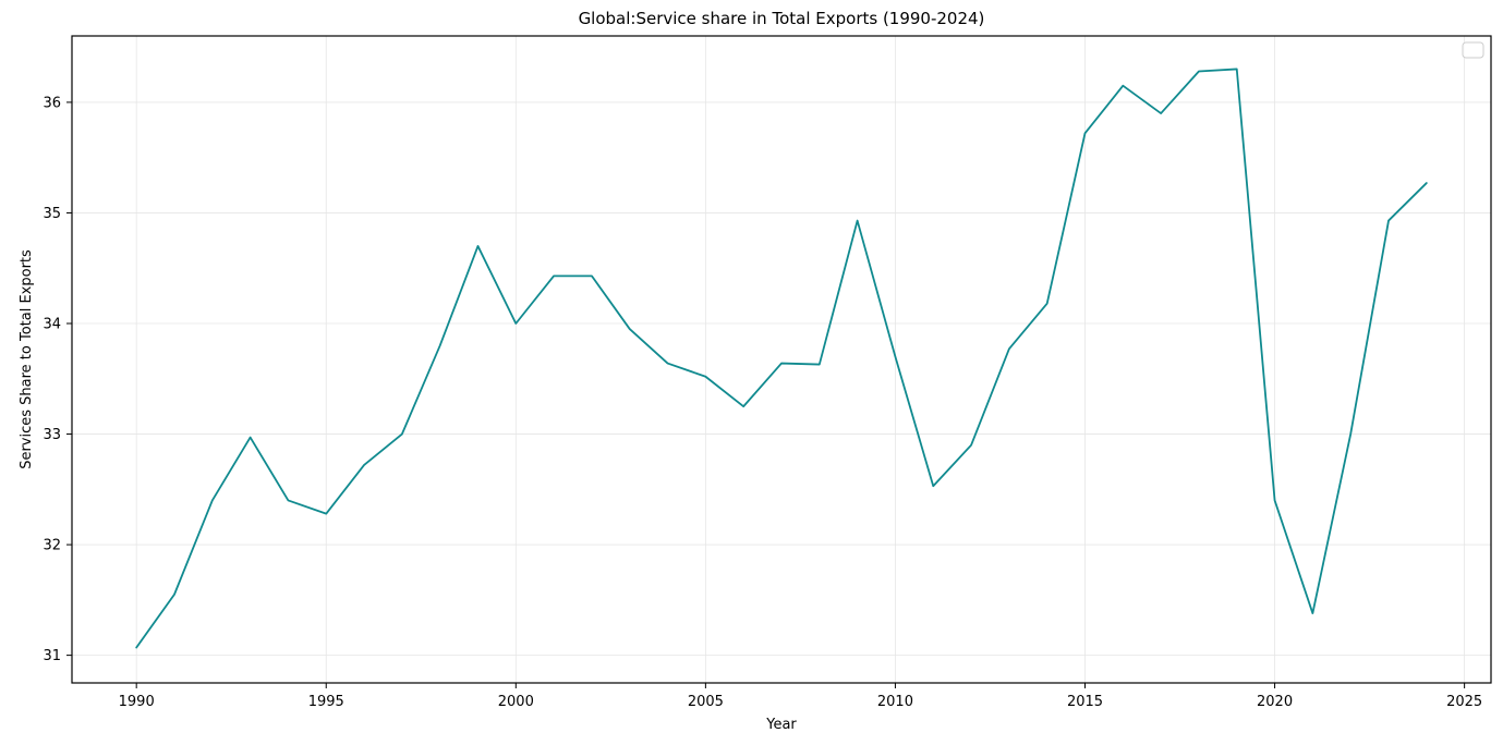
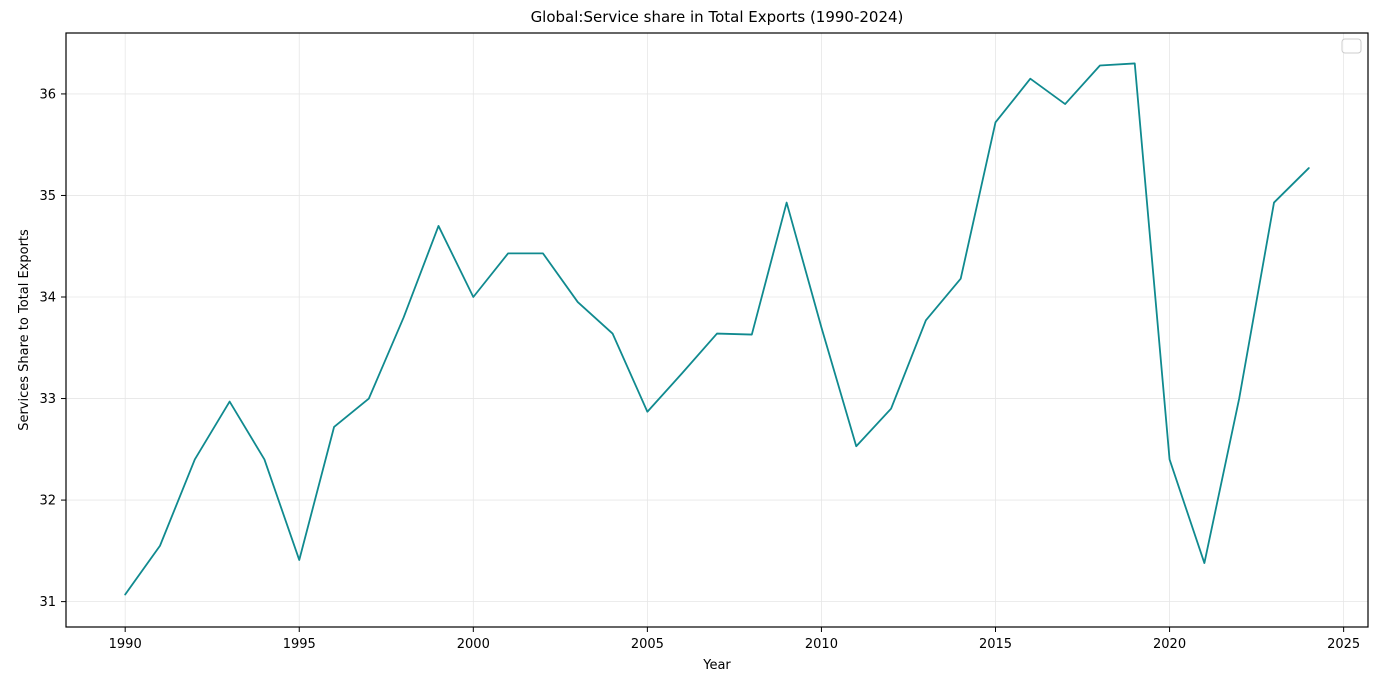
1995: 32.28 -> 31.41
2005: 33.52 -> 32.87
